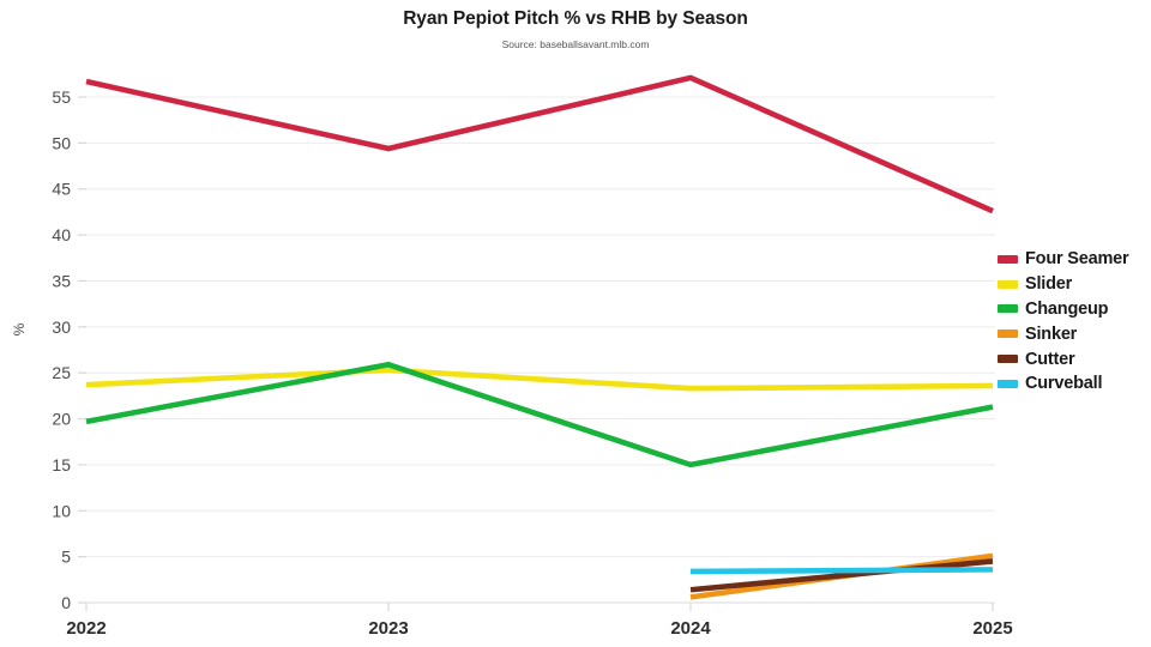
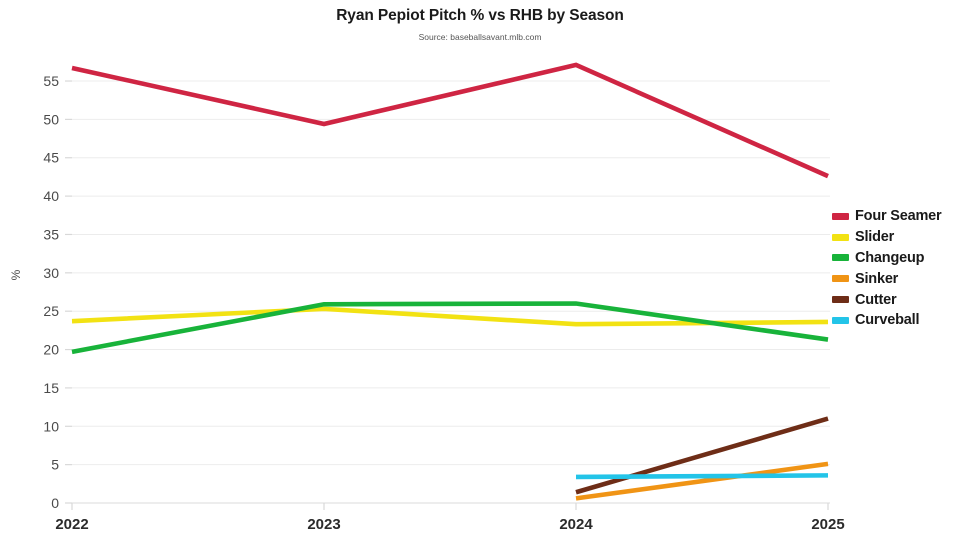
Changeup/2024: 15 -> 26
Cutter/2025: 4 -> 11
